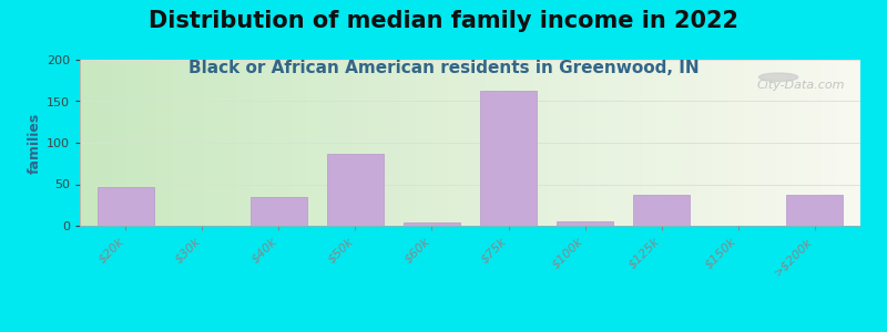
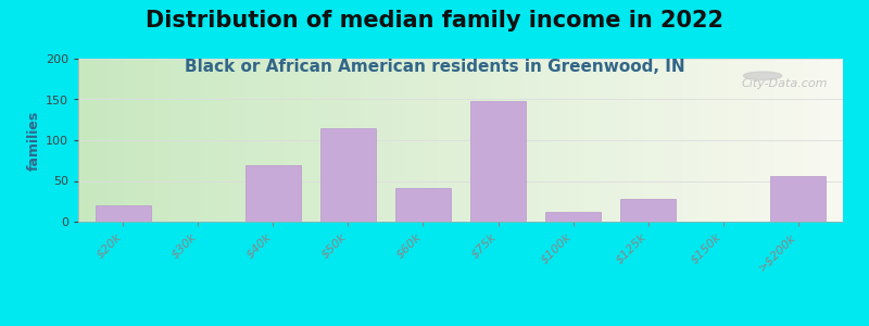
$20k: 47 -> 20
$40k: 35 -> 70
$50k: 87 -> 114
$60k: 4 -> 42
$75k: 163 -> 148
$100k: 5 -> 12
$125k: 37 -> 28
>$200k: 38 -> 56
